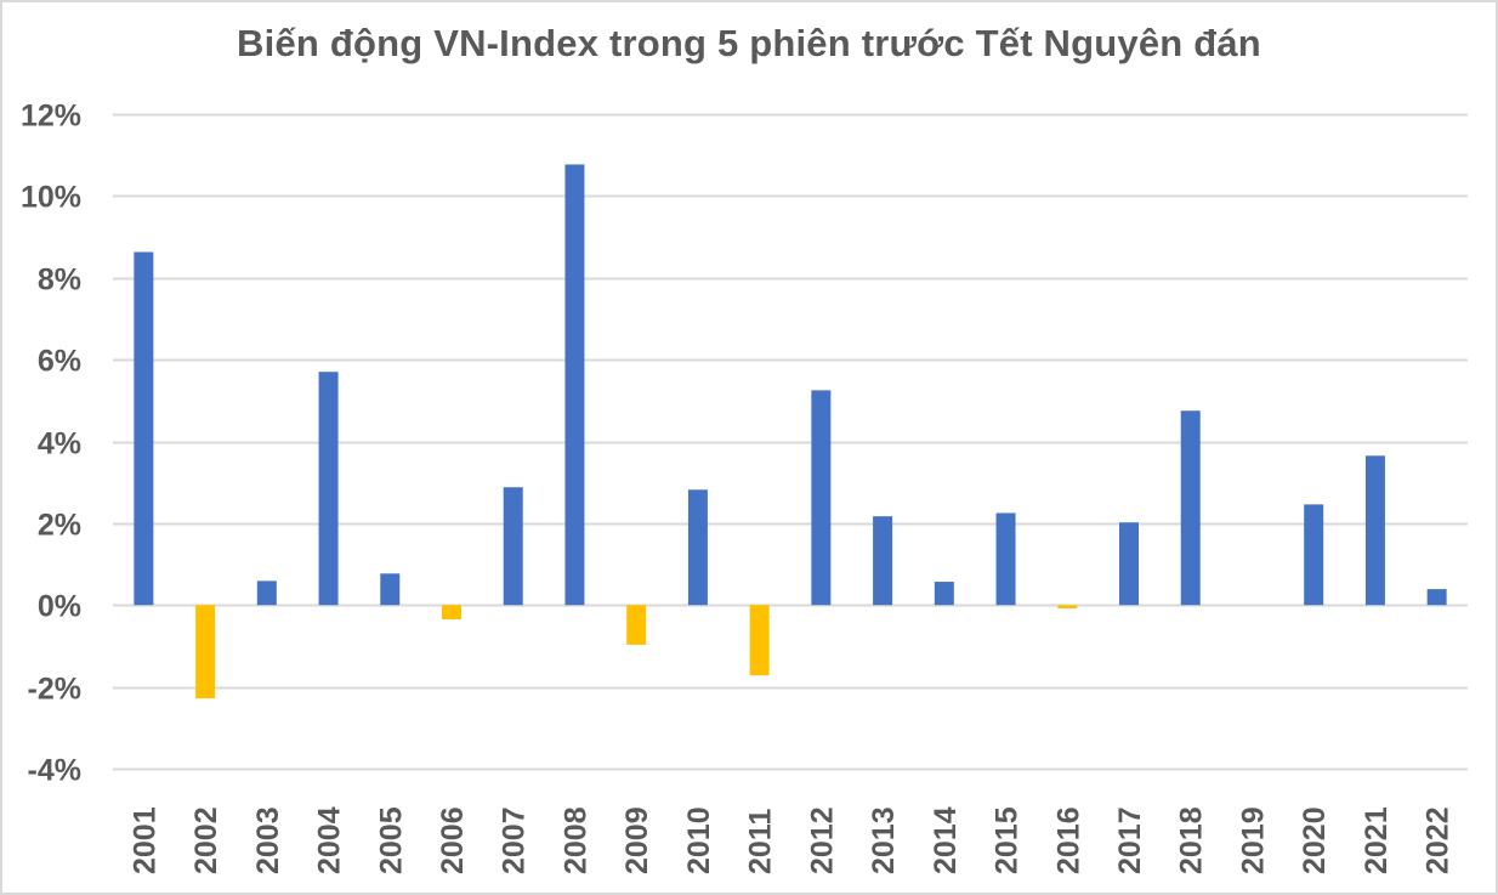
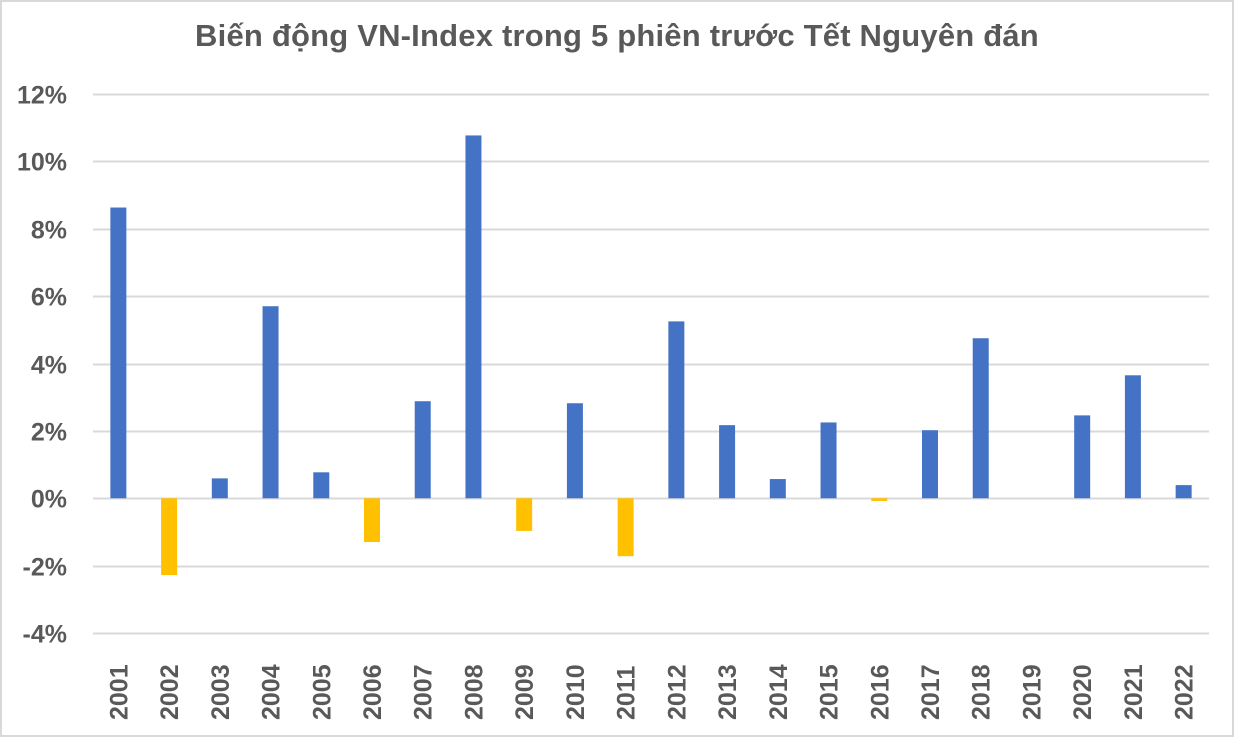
2006: -0.3% -> -1.3%
